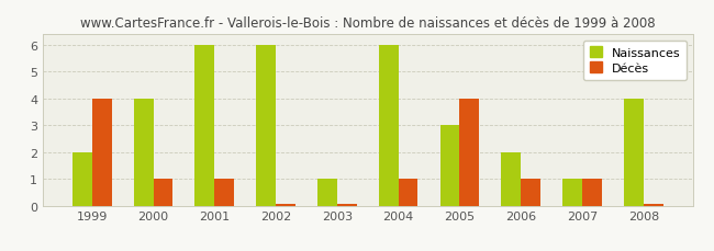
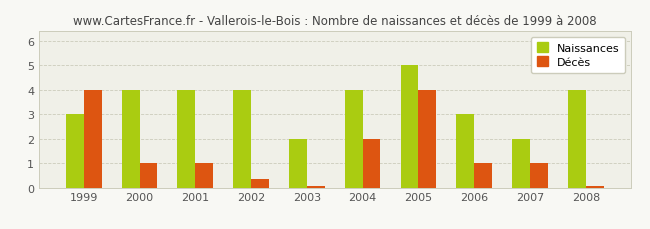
Naissances/1999: 2 -> 3
Naissances/2001: 6 -> 4
Naissances/2002: 6 -> 4
Décès/2002: 0.07 -> 0.35
Naissances/2003: 1 -> 2
Naissances/2004: 6 -> 4
Décès/2004: 1.00 -> 2.00
Naissances/2005: 3 -> 5
Naissances/2006: 2 -> 3
Naissances/2007: 1 -> 2
